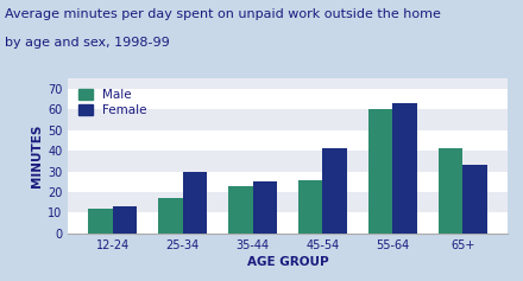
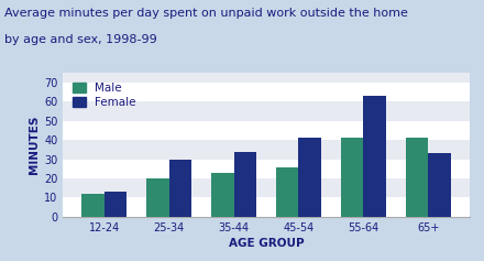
Male/25-34: 17 -> 20
Female/35-44: 25 -> 34
Male/55-64: 60 -> 41
